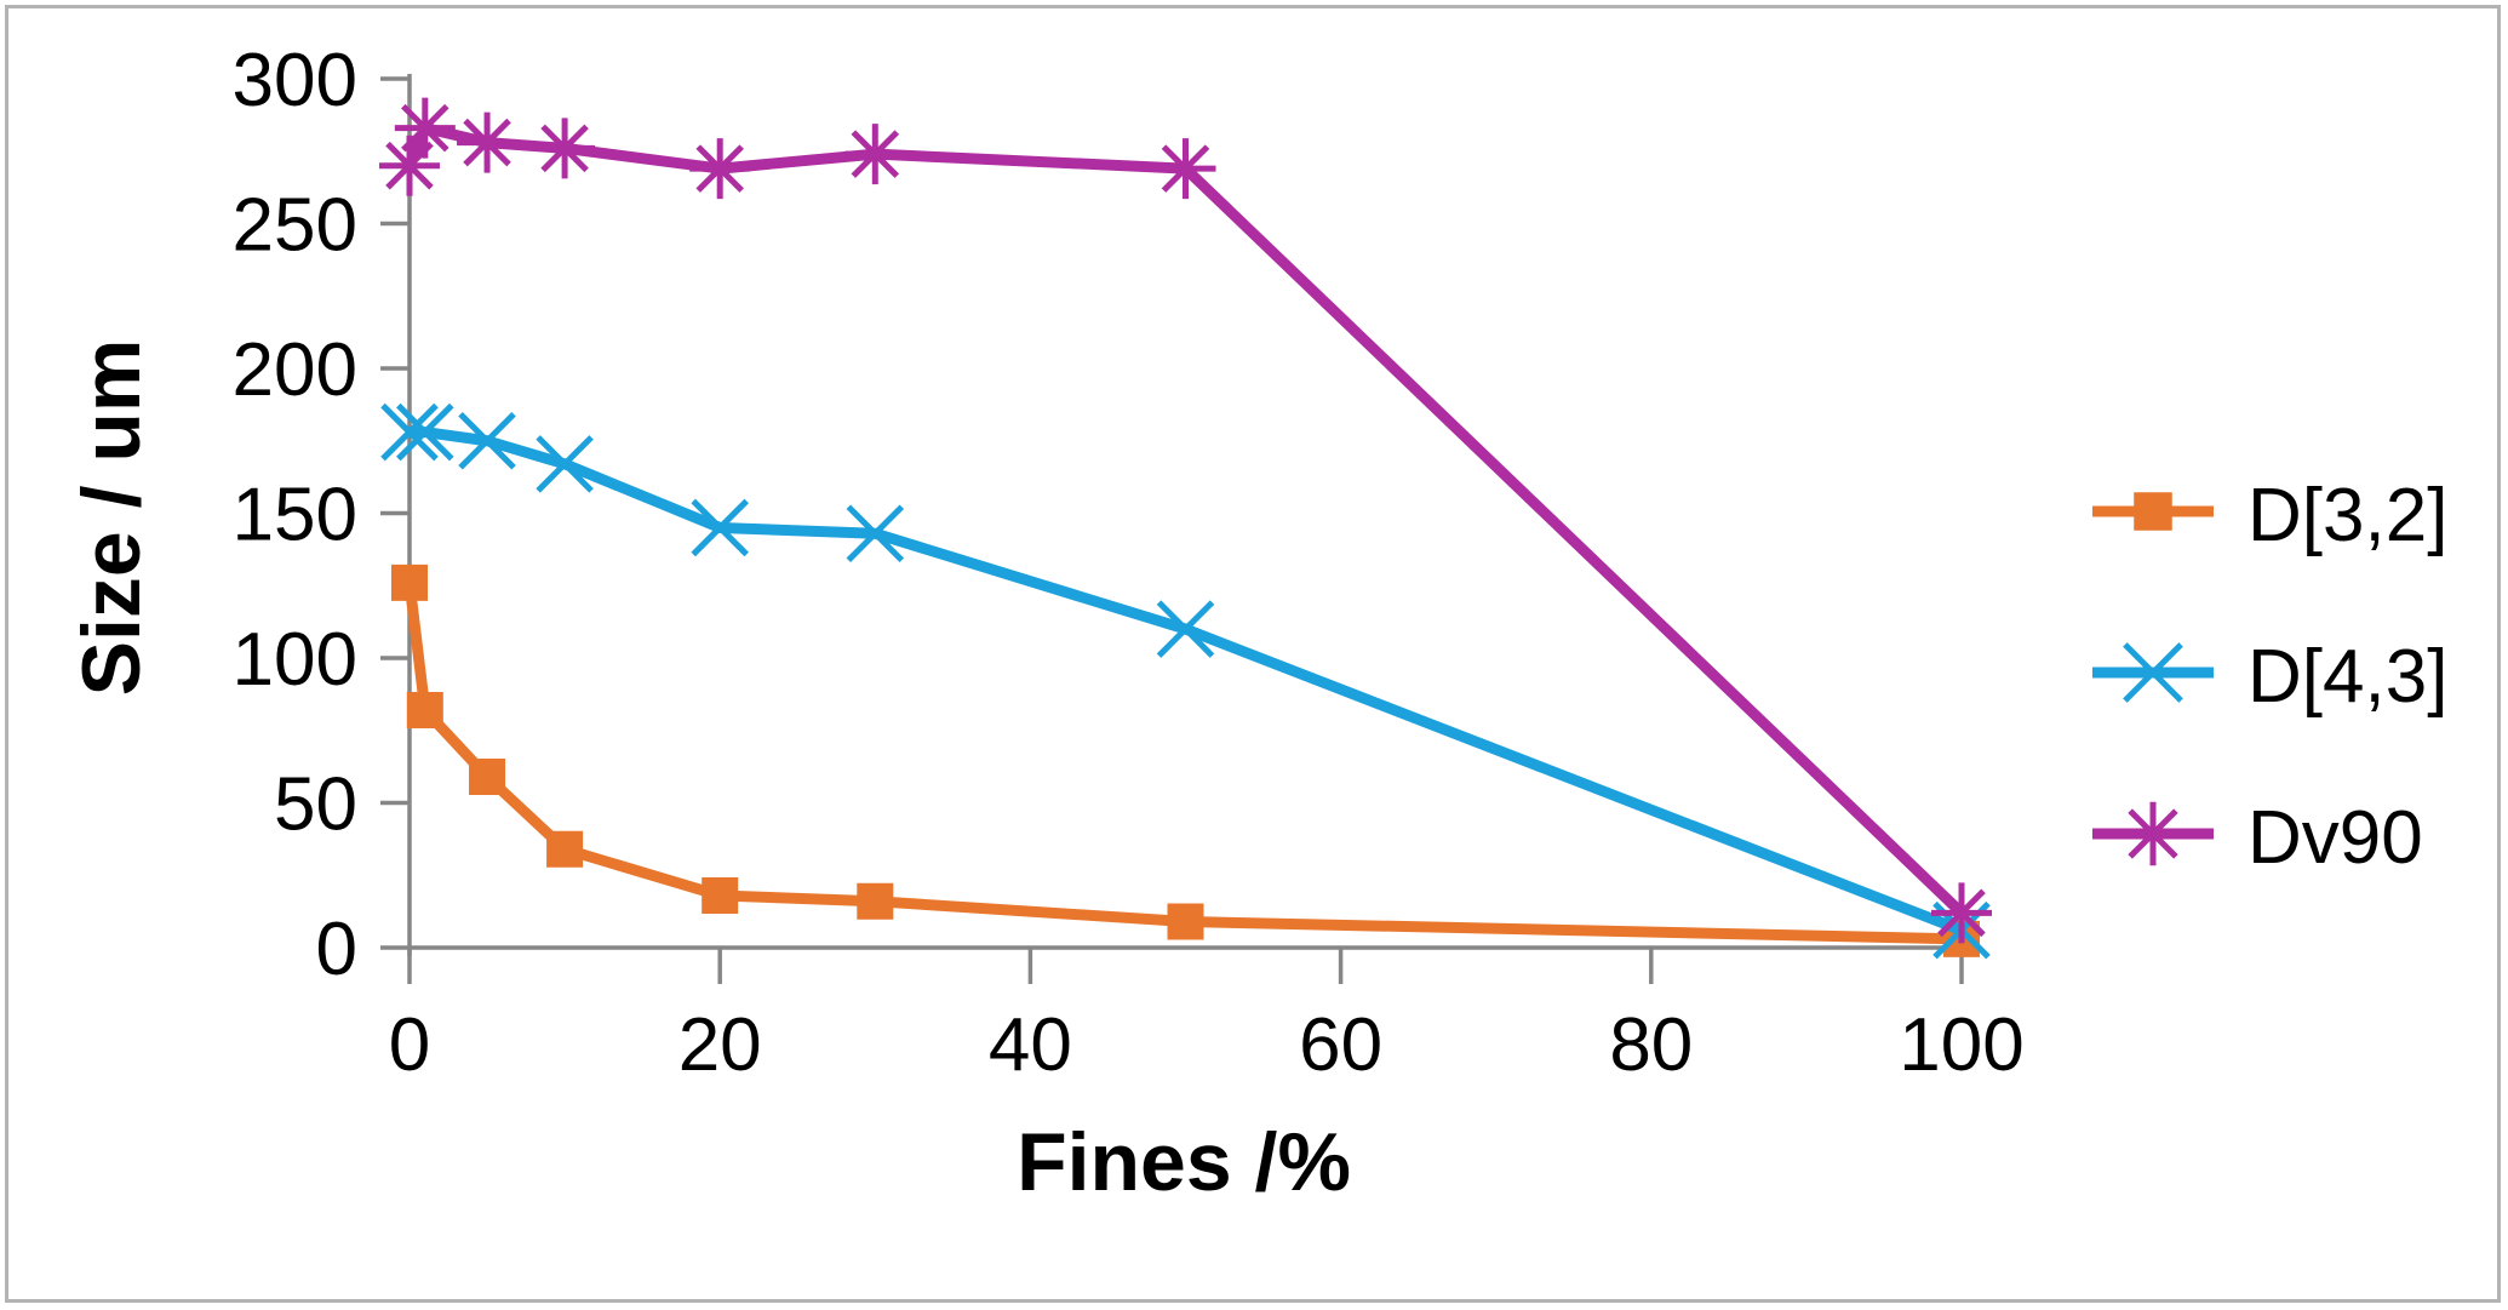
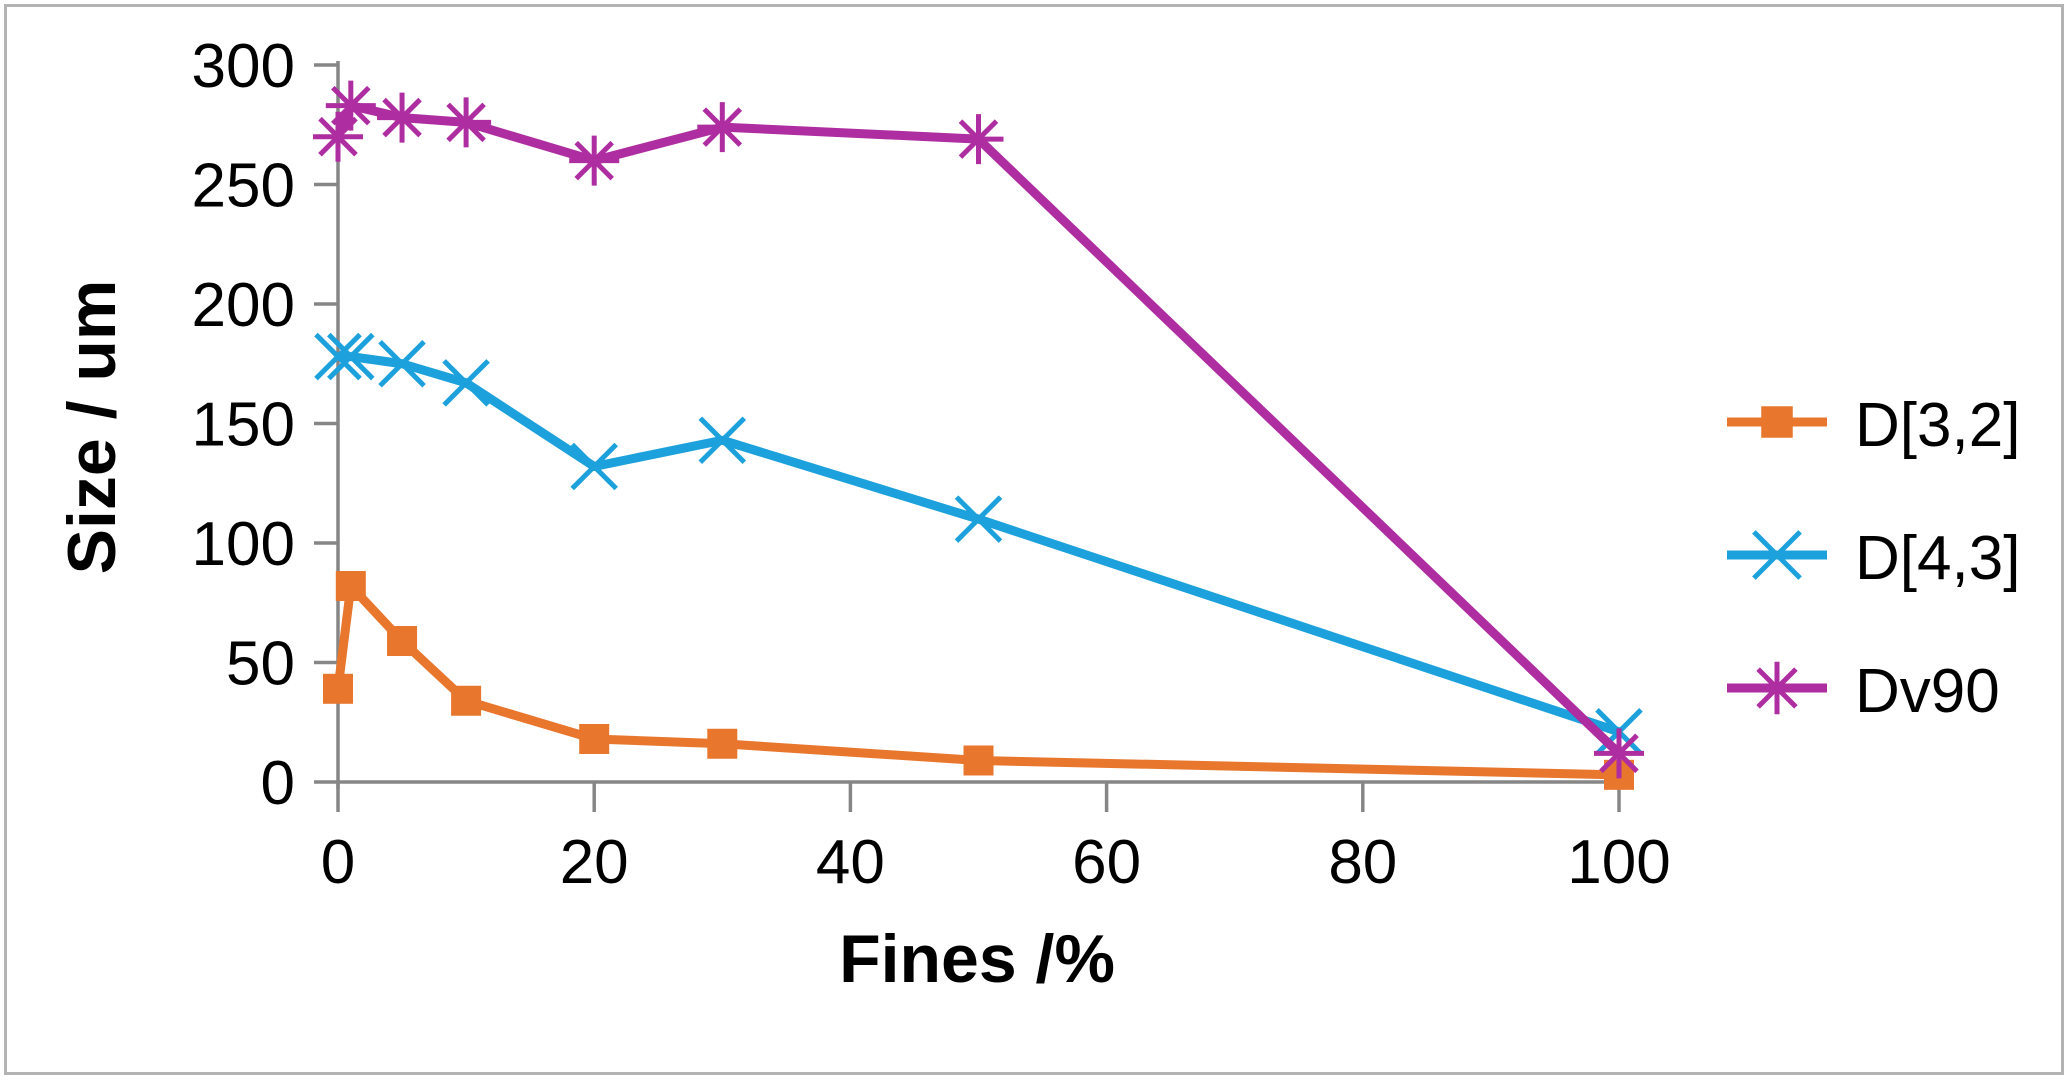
D[3,2]/0: 126 -> 39
D[4,3]/20: 145 -> 132
Dv90/20: 269 -> 260
D[4,3]/100: 6 -> 21
